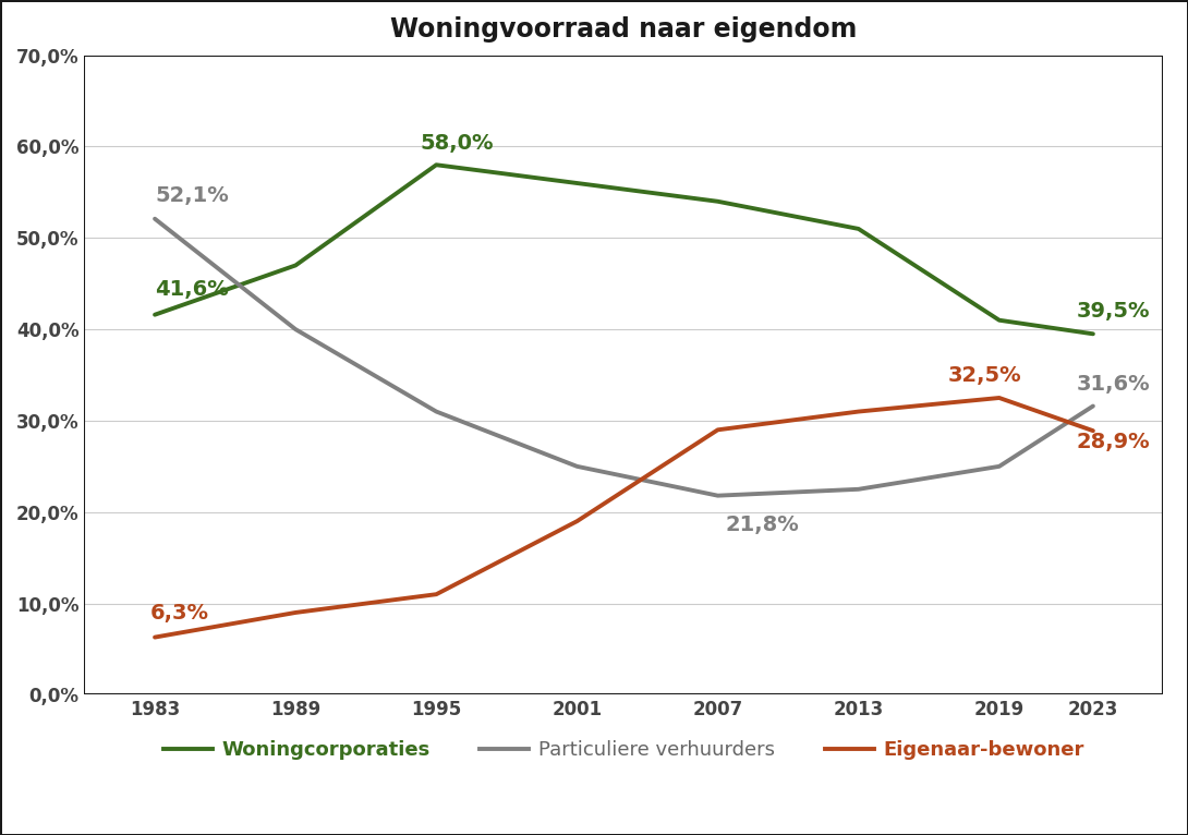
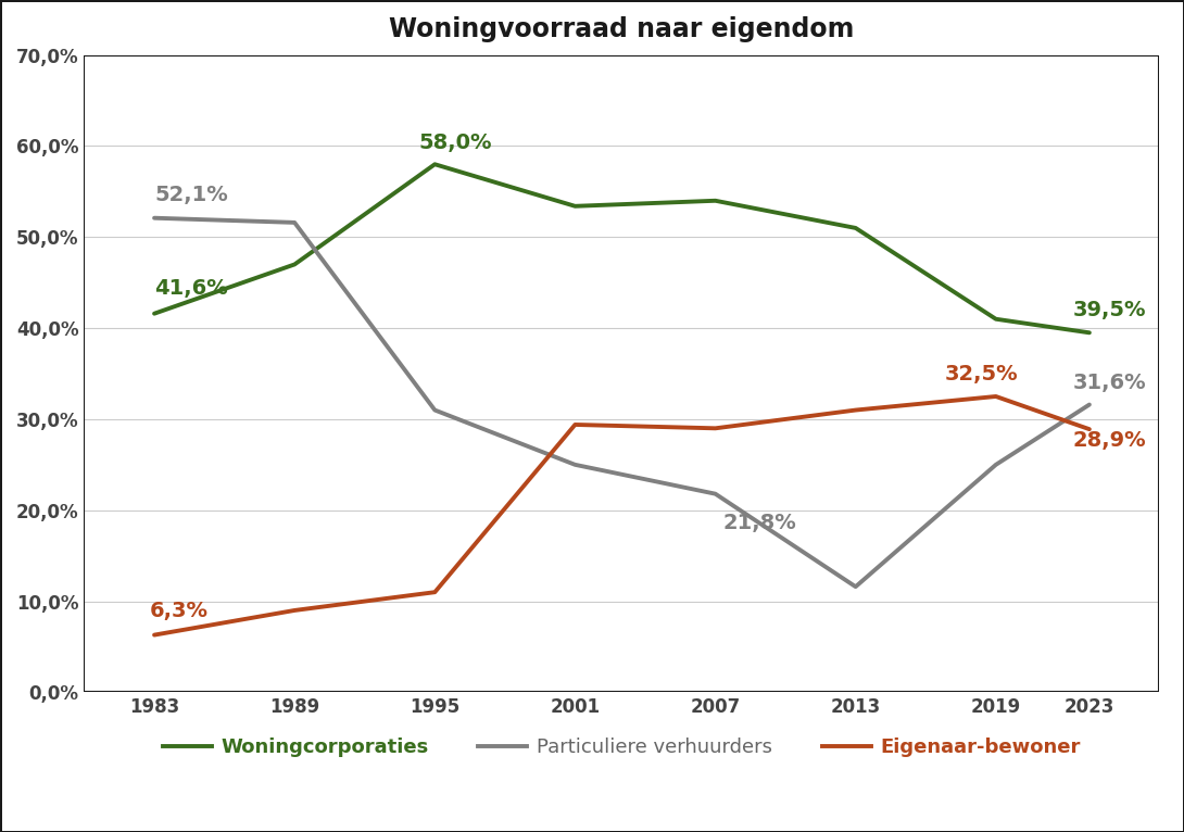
Particuliere verhuurders/1989: 40,0% -> 51,6%
Woningcorporaties/2001: 56,0% -> 53,4%
Eigenaar-bewoner/2001: 19,0% -> 29,4%
Particuliere verhuurders/2013: 22,5% -> 11,6%
